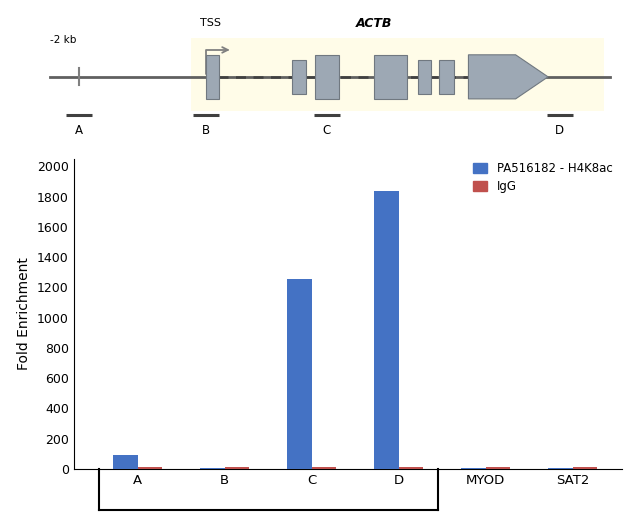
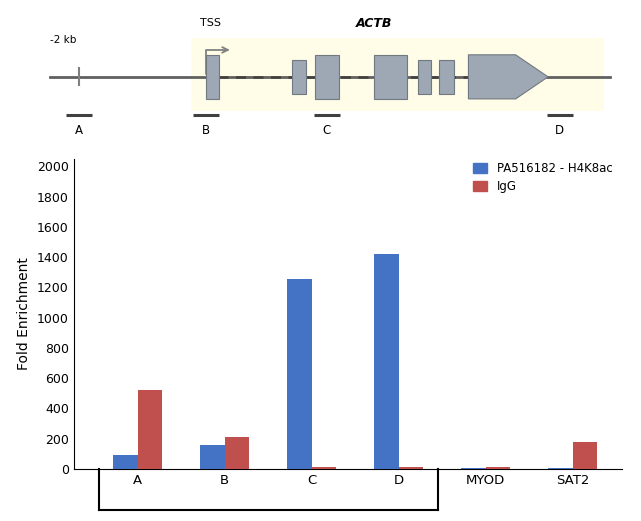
IgG/A: 10 -> 520
PA516182 - H4K8ac/B: 10 -> 160
IgG/B: 10 -> 210
PA516182 - H4K8ac/D: 1840 -> 1420
IgG/SAT2: 10 -> 180
